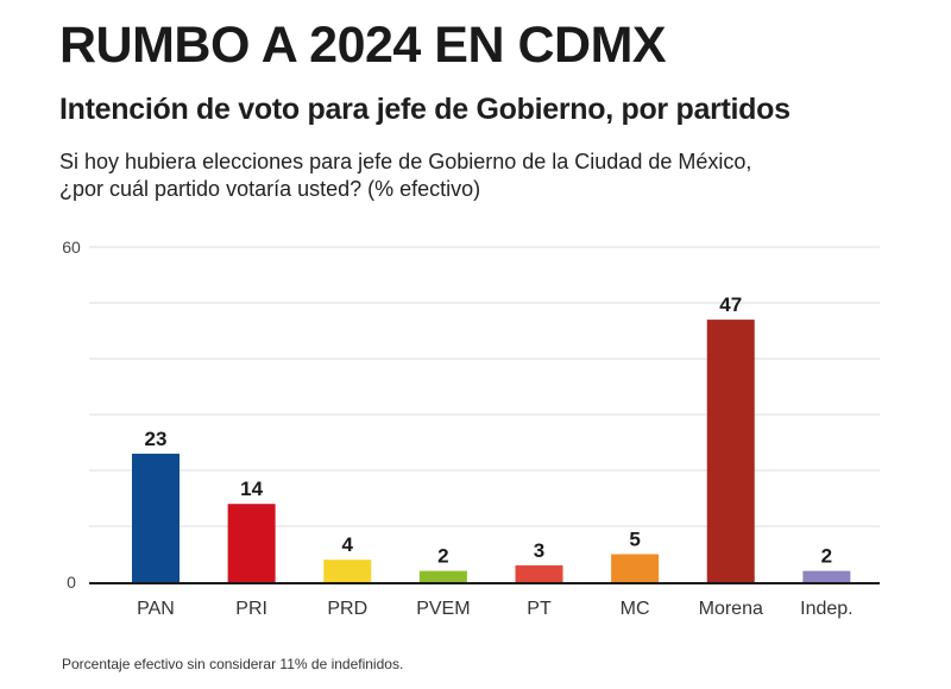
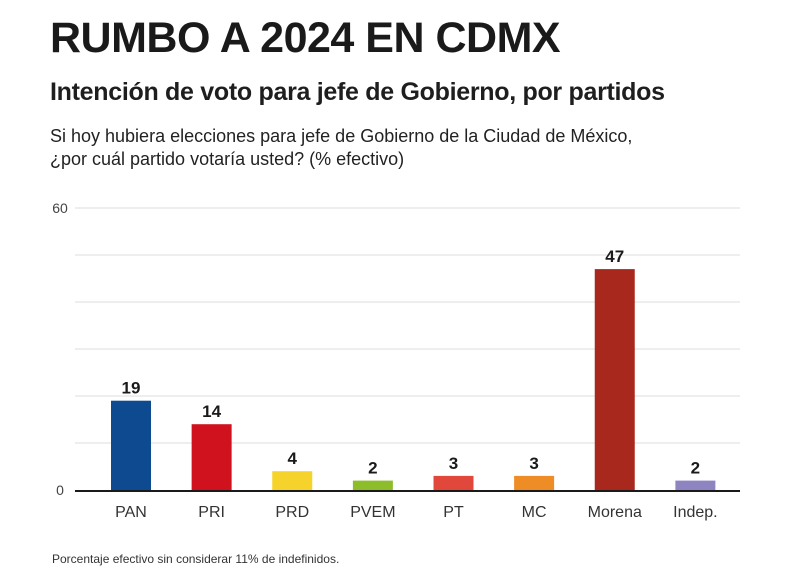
PAN: 23 -> 19
MC: 5 -> 3
